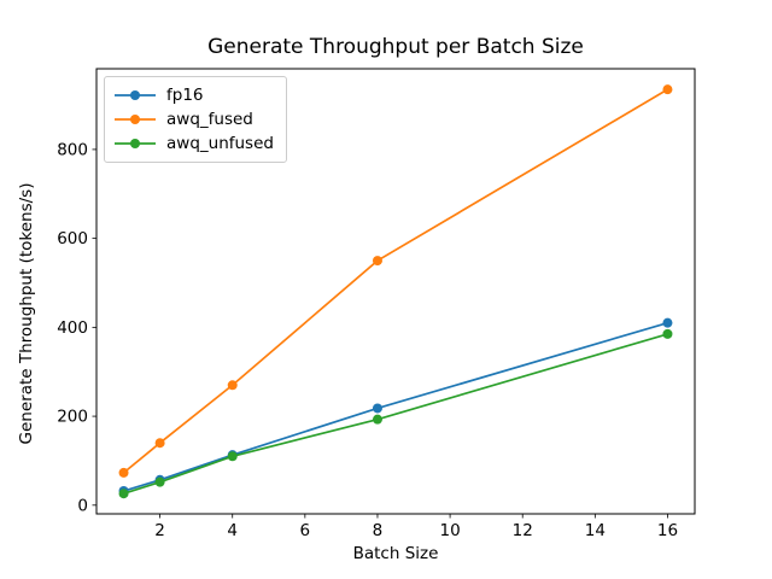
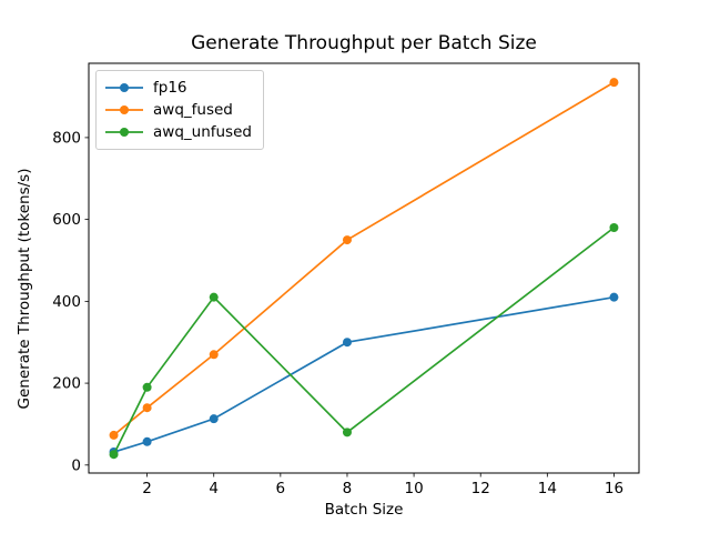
awq_unfused/2: 50 -> 190
awq_unfused/4: 110 -> 410
fp16/8: 220 -> 300
awq_unfused/8: 190 -> 80
awq_unfused/16: 380 -> 580
